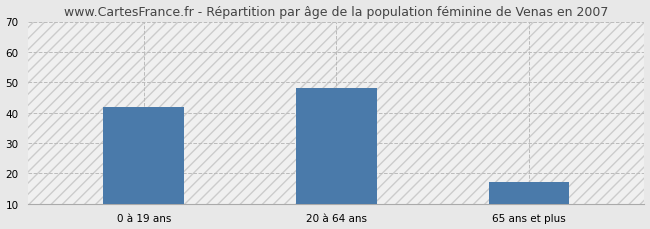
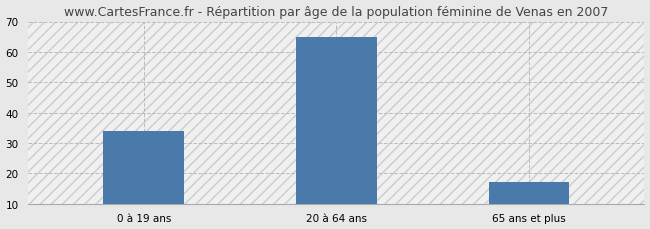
0 à 19 ans: 42 -> 34
20 à 64 ans: 48 -> 65
